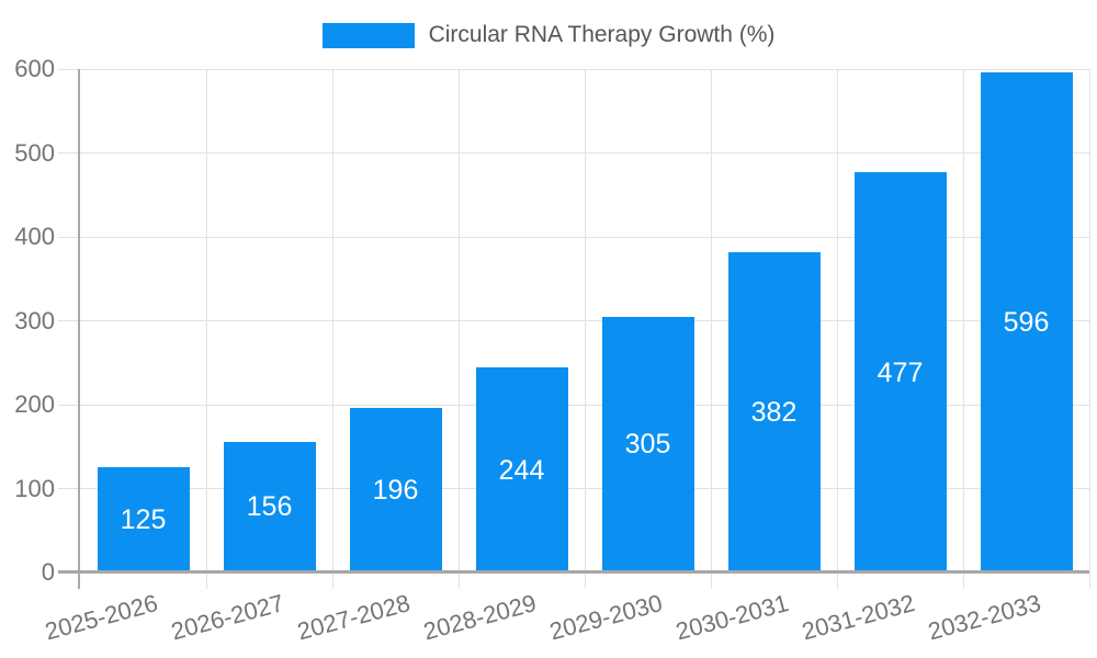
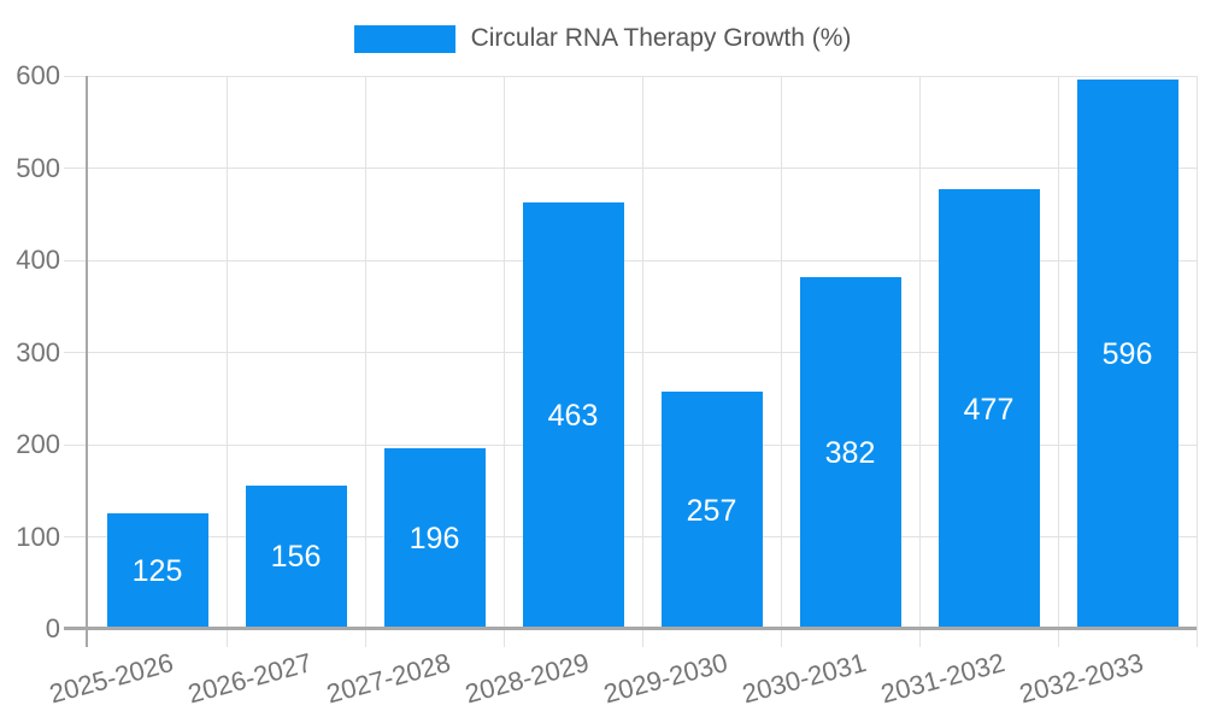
2028-2029: 244 -> 463
2029-2030: 305 -> 257
